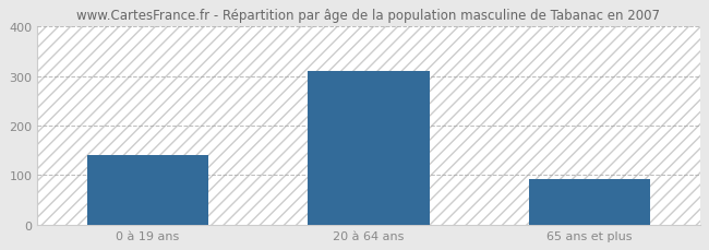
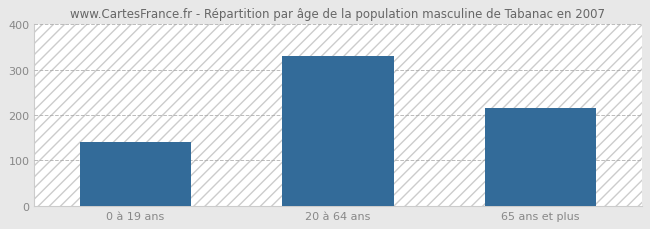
20 à 64 ans: 311 -> 330
65 ans et plus: 93 -> 215
